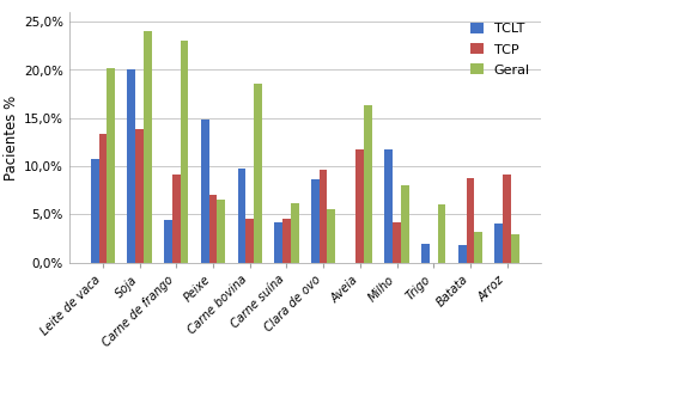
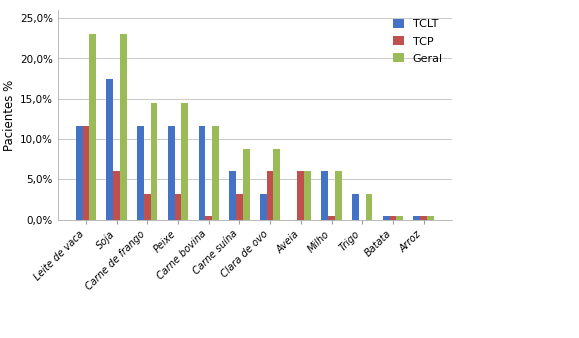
TCLT/Leite de vaca: 10,8% -> 11,6%
TCP/Leite de vaca: 13,4% -> 11,6%
Geral/Leite de vaca: 20,2% -> 23,1%
TCLT/Soja: 20,0% -> 17,4%
TCP/Soja: 13,8% -> 6,1%
Geral/Soja: 24,0% -> 23,1%
TCLT/Carne de frango: 4,4% -> 11,6%
TCP/Carne de frango: 9,2% -> 3,2%
Geral/Carne de frango: 23,0% -> 14,5%
TCLT/Peixe: 14,8% -> 11,6%
TCP/Peixe: 7,0% -> 3,2%
Geral/Peixe: 6,6% -> 14,5%
TCLT/Carne bovina: 9,8% -> 11,6%
TCP/Carne bovina: 4,6% -> 0,4%
Geral/Carne bovina: 18,6% -> 11,6%
TCLT/Carne suína: 4,2% -> 6,0%
TCP/Carne suína: 4,6% -> 3,2%
Geral/Carne suína: 6,2% -> 8,8%
TCLT/Clara de ovo: 8,6% -> 3,2%
TCP/Clara de ovo: 9,6% -> 6,1%
Geral/Clara de ovo: 5,6% -> 8,8%
TCP/Aveia: 11,8% -> 6,1%
Geral/Aveia: 16,4% -> 6,1%
TCLT/Milho: 11,8% -> 6,0%
TCP/Milho: 4,2% -> 0,4%
Geral/Milho: 8,0% -> 6,1%
TCLT/Trigo: 2,0% -> 3,2%
Geral/Trigo: 6,0% -> 3,2%
TCLT/Batata: 1,8% -> 0,4%
TCP/Batata: 8,8% -> 0,4%
Geral/Batata: 3,2% -> 0,4%
TCLT/Arroz: 4,0% -> 0,4%
TCP/Arroz: 9,2% -> 0,4%
Geral/Arroz: 3,0% -> 0,4%
